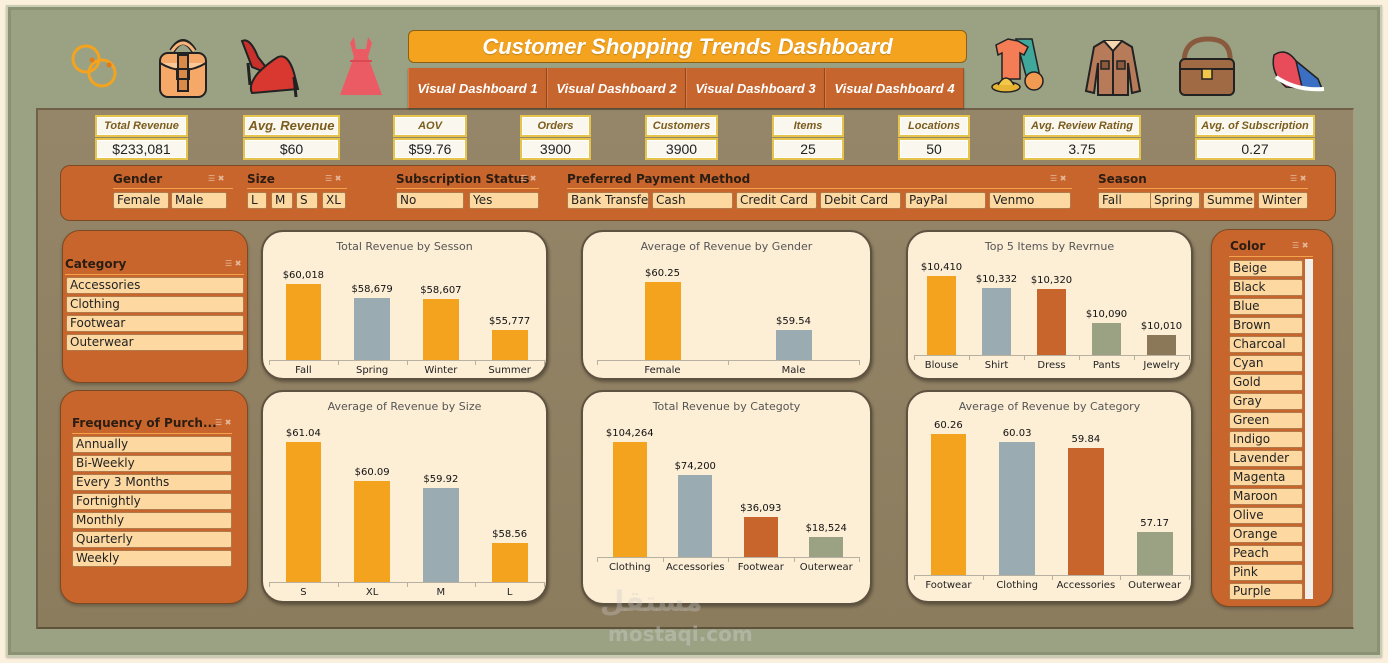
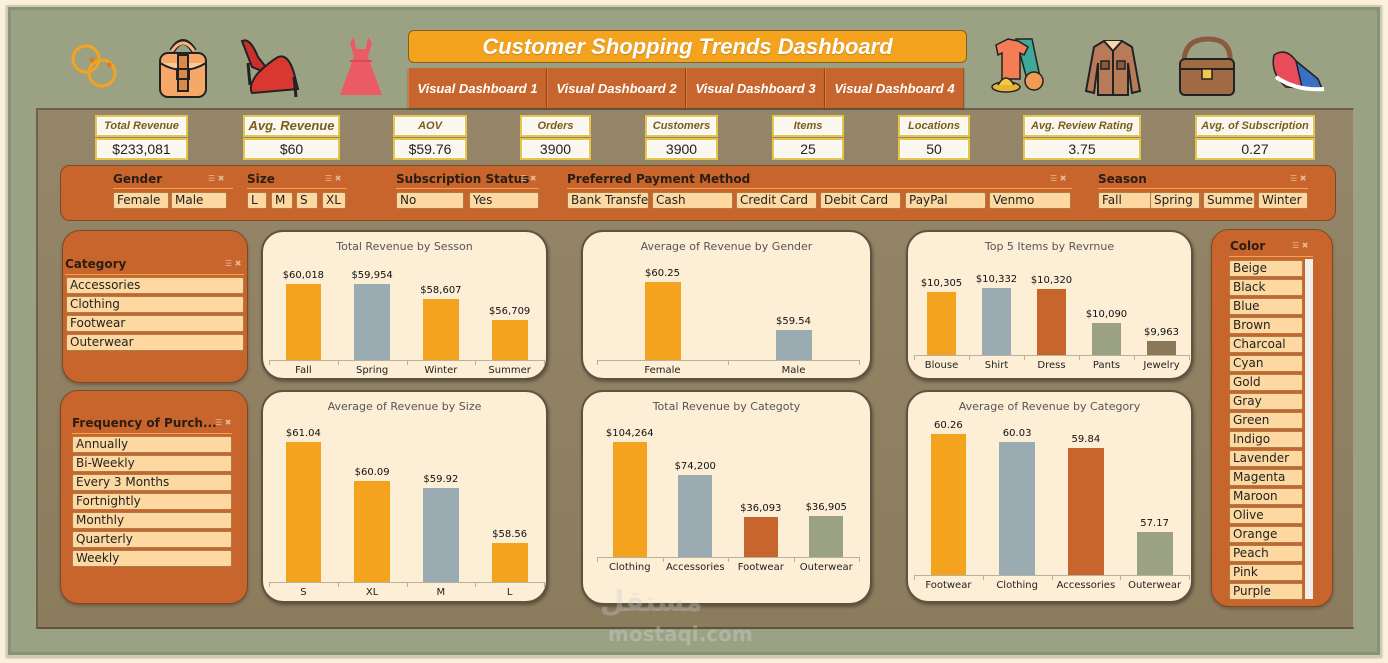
Total Revenue by Sesson/Spring: $58,679 -> $59,954
Total Revenue by Sesson/Summer: $55,777 -> $56,709
Top 5 Items by Revrnue/Blouse: $10,410 -> $10,305
Top 5 Items by Revrnue/Jewelry: $10,010 -> $9,963
Total Revenue by Categoty/Outerwear: $18,524 -> $36,905
